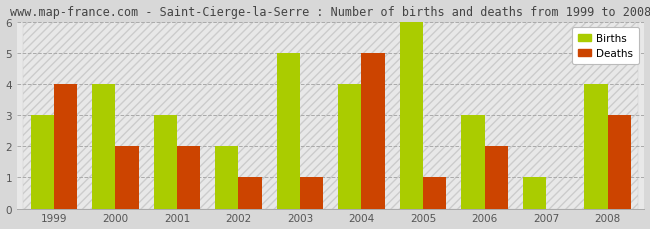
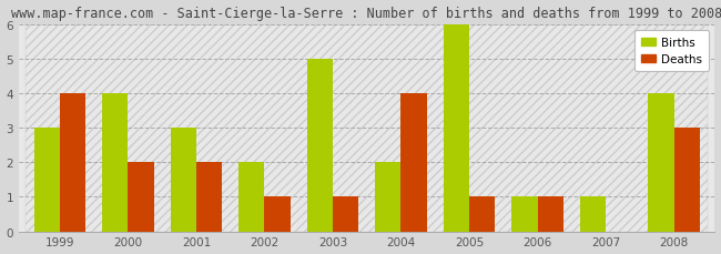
Births/2004: 4 -> 2
Deaths/2004: 5 -> 4
Births/2006: 3 -> 1
Deaths/2006: 2 -> 1
